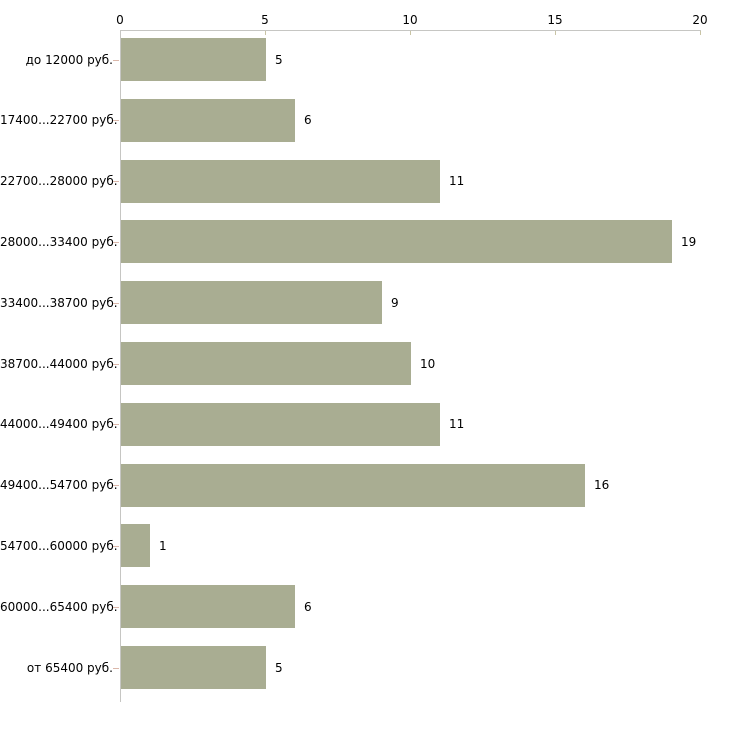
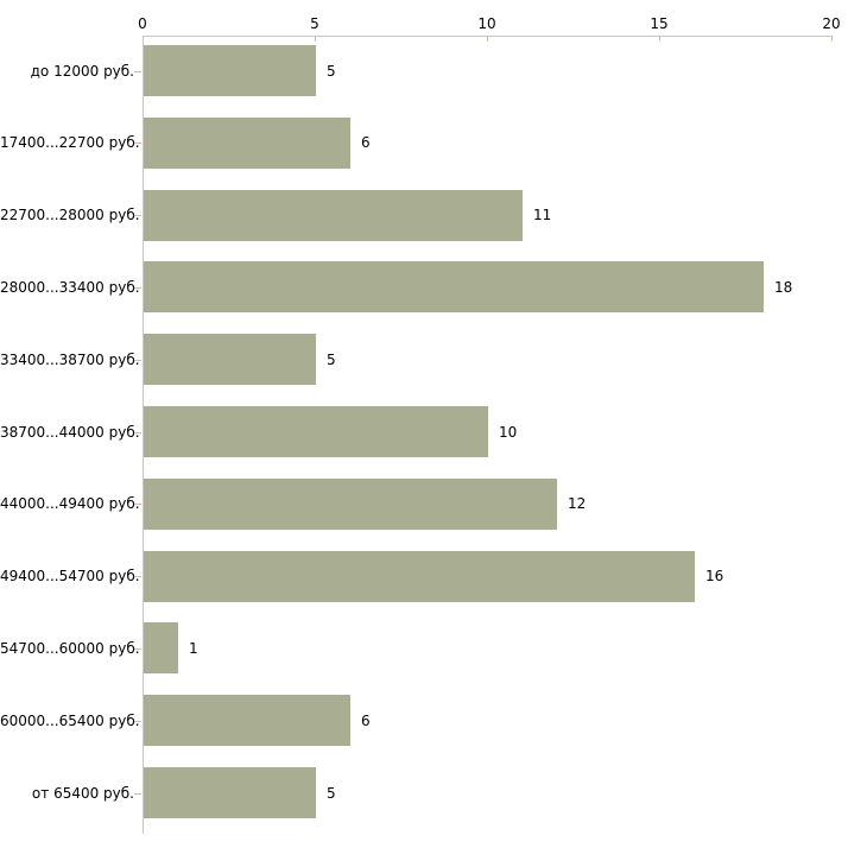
28000...33400 руб.: 19 -> 18
33400...38700 руб.: 9 -> 5
44000...49400 руб.: 11 -> 12
